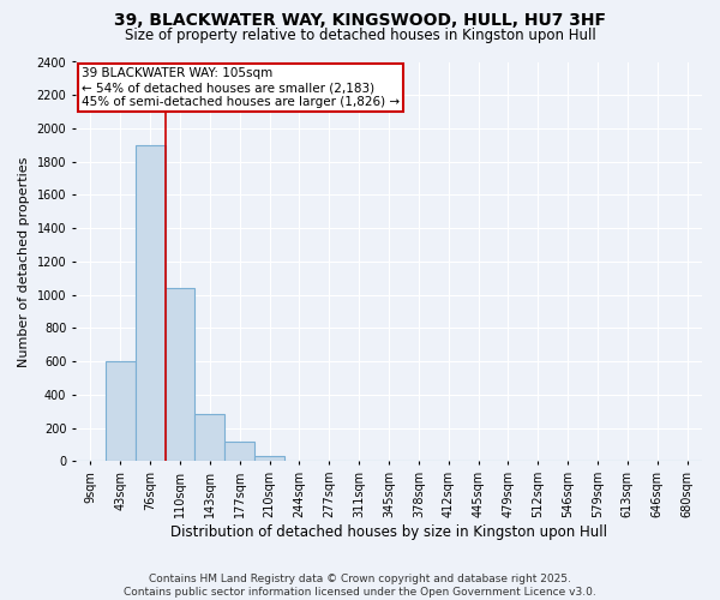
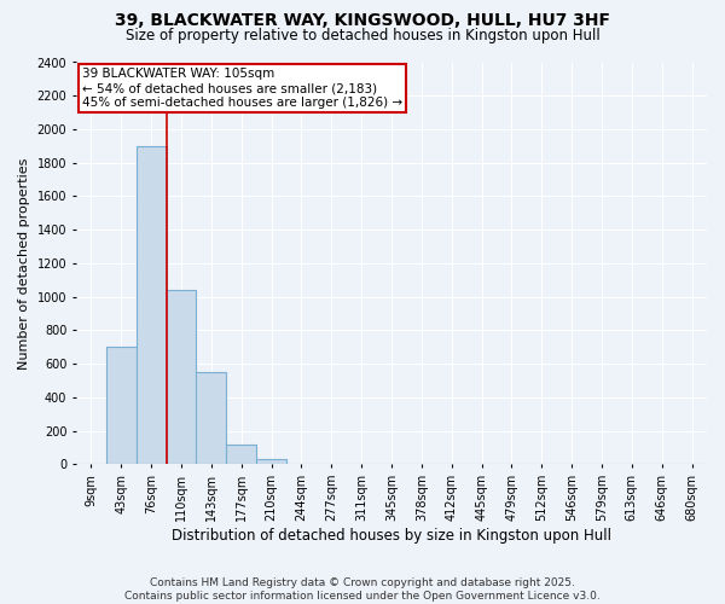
43sqm: 600 -> 700
143sqm: 280 -> 550
